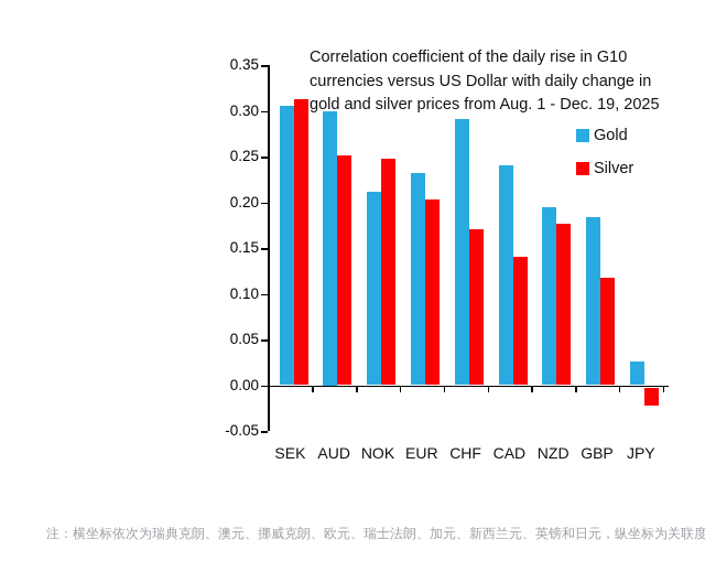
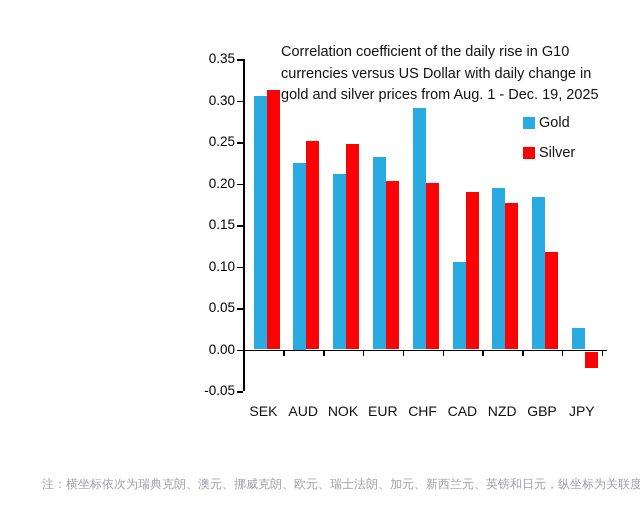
Gold/AUD: 0.30 -> 0.23
Silver/CHF: 0.17 -> 0.20
Gold/CAD: 0.24 -> 0.10
Silver/CAD: 0.14 -> 0.19
